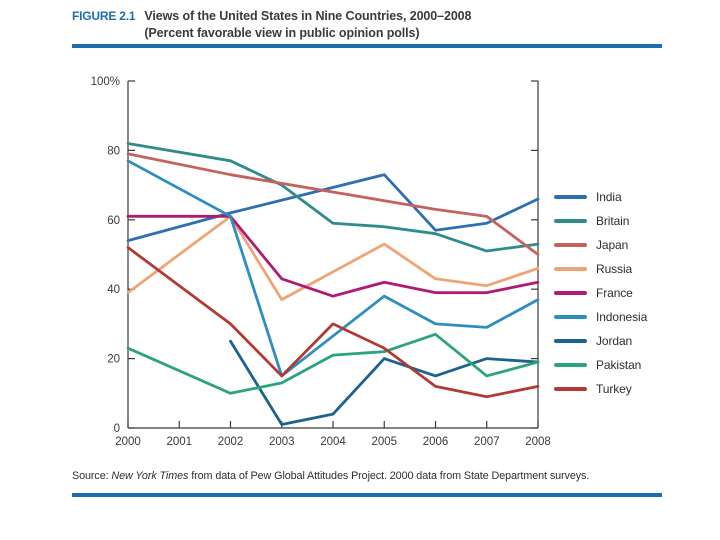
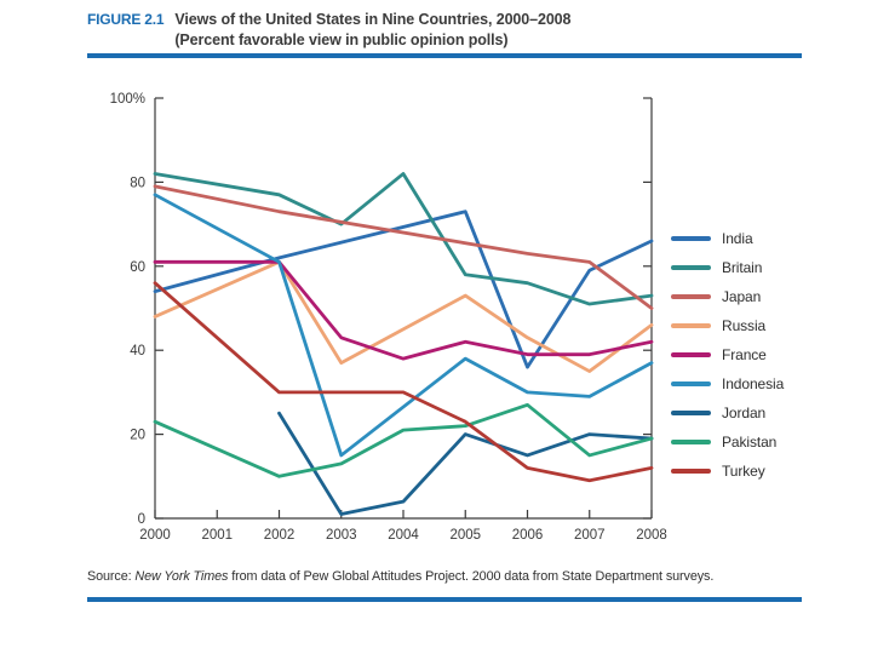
Russia/2000: 39% -> 48%
Turkey/2000: 52% -> 56%
Turkey/2003: 15% -> 30%
Britain/2004: 59% -> 82%
India/2006: 57% -> 36%
Russia/2007: 41% -> 35%
